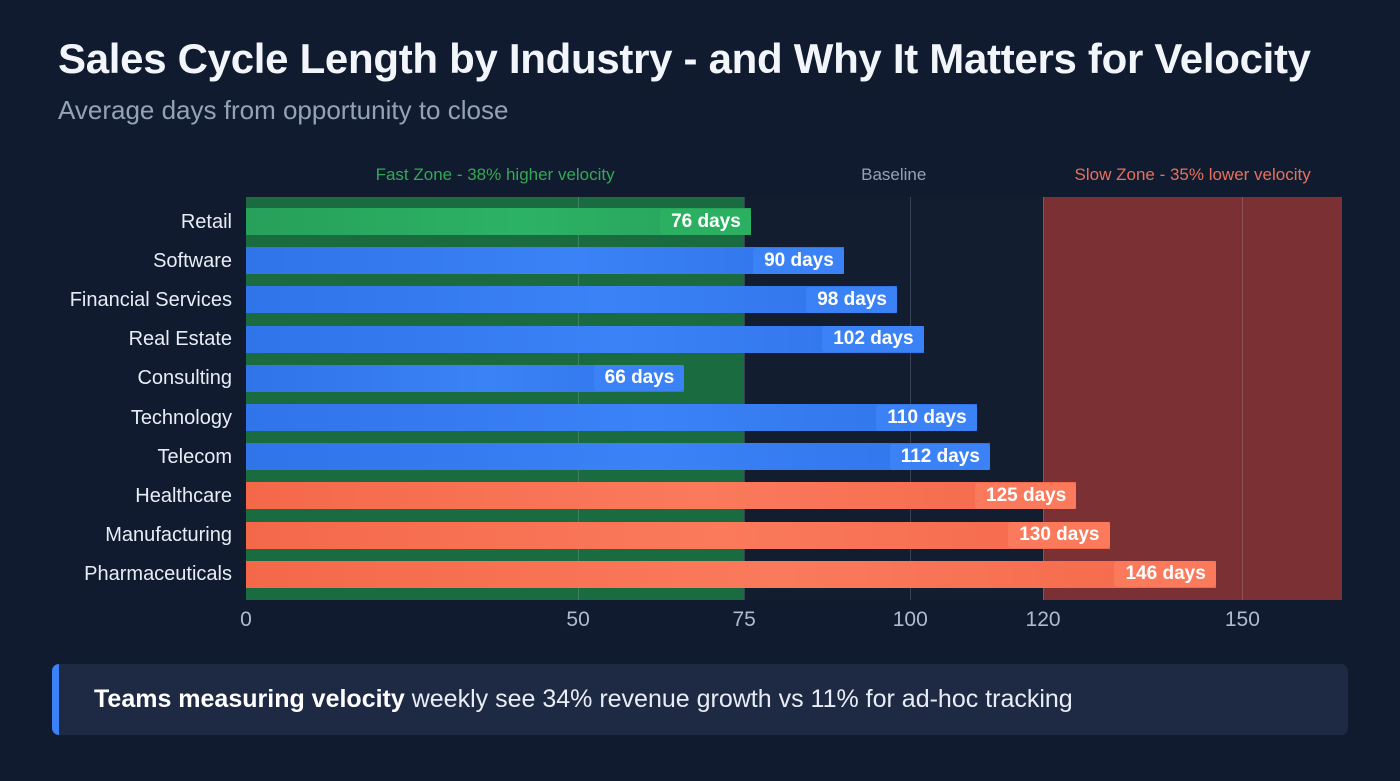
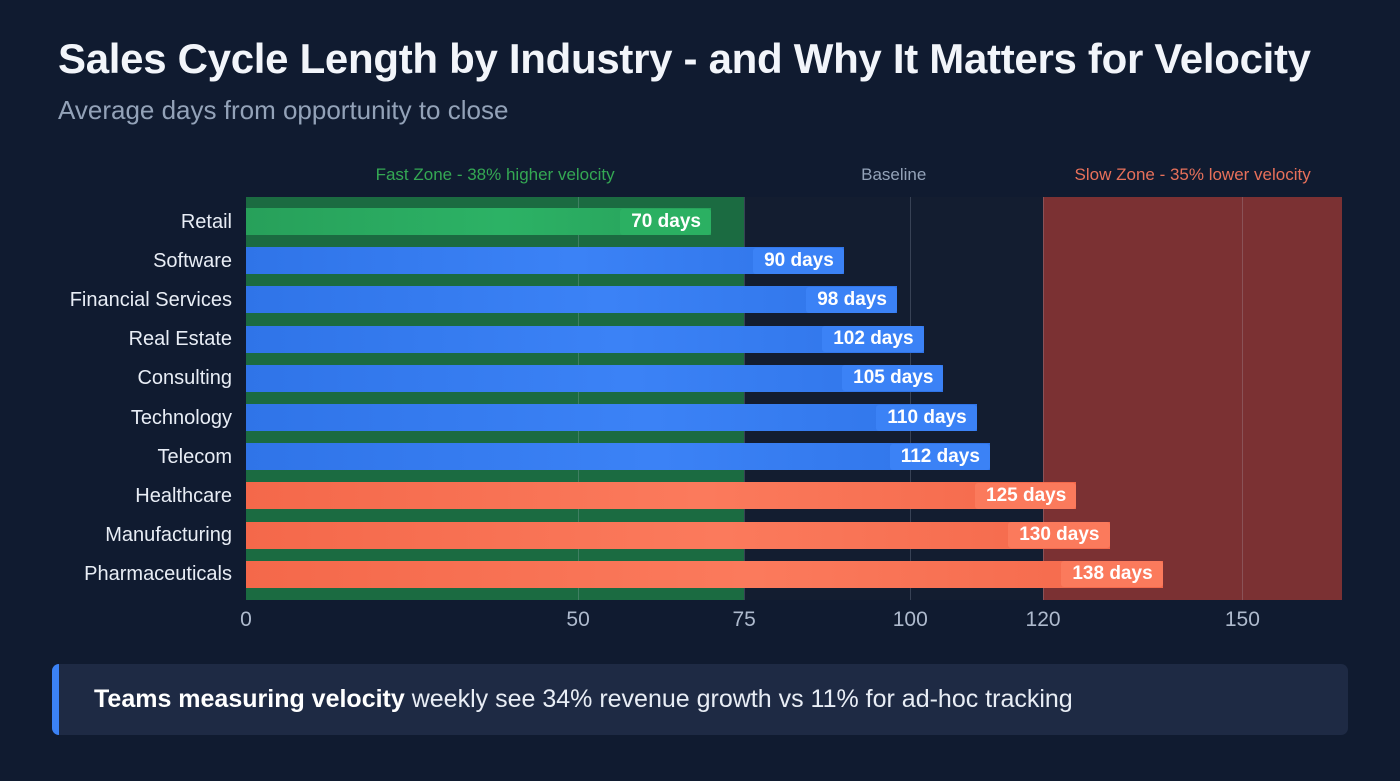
Retail: 76 -> 70
Consulting: 66 -> 105
Pharmaceuticals: 146 -> 138
